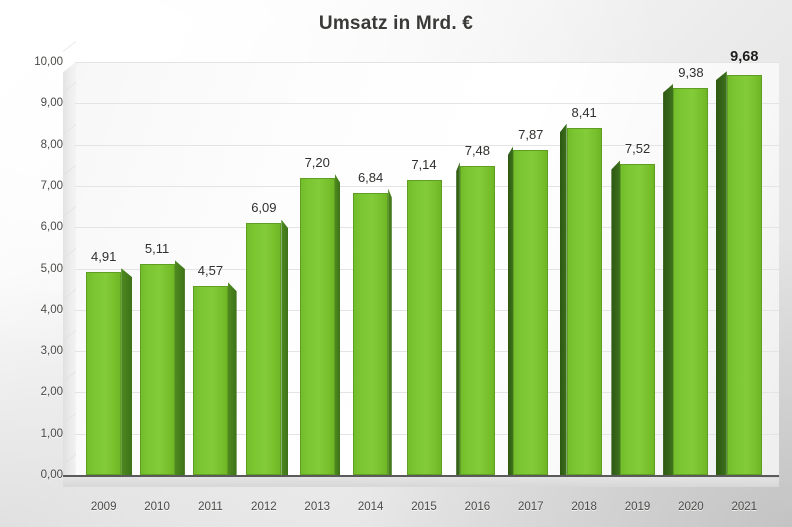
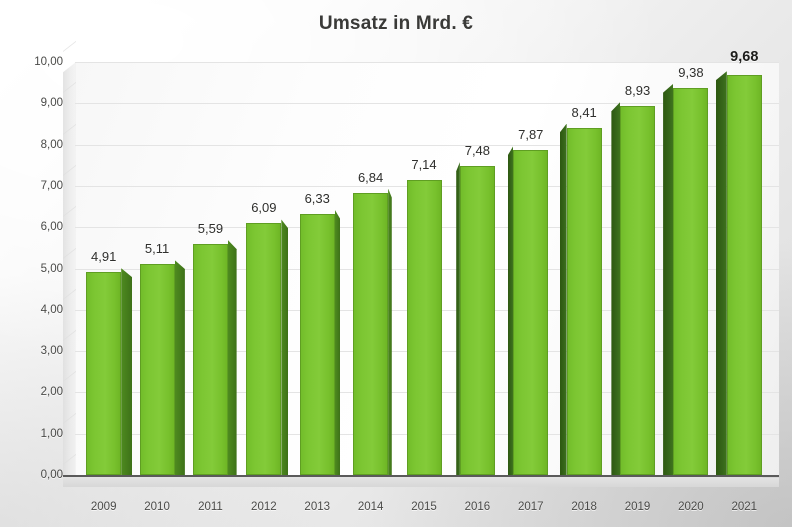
2011: 4,57 -> 5,59
2013: 7,20 -> 6,33
2019: 7,52 -> 8,93
